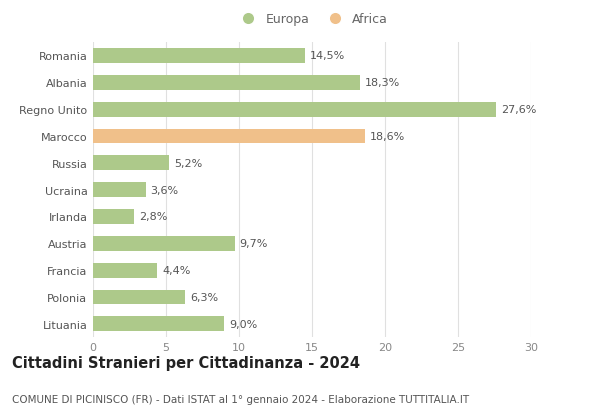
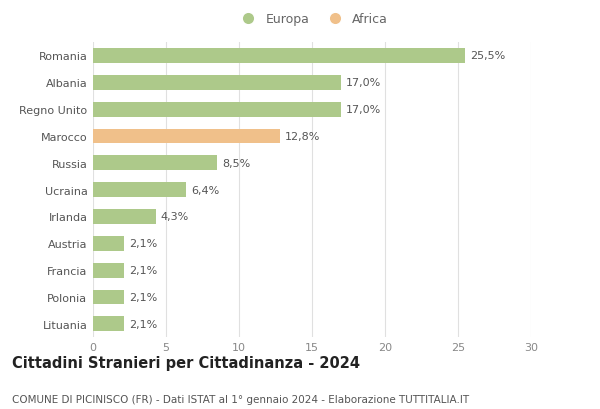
Romania: 14,5% -> 25,5%
Albania: 18,3% -> 17,0%
Regno Unito: 27,6% -> 17,0%
Marocco: 18,6% -> 12,8%
Russia: 5,2% -> 8,5%
Ucraina: 3,6% -> 6,4%
Irlanda: 2,8% -> 4,3%
Austria: 9,7% -> 2,1%
Francia: 4,4% -> 2,1%
Polonia: 6,3% -> 2,1%
Lituania: 9,0% -> 2,1%
